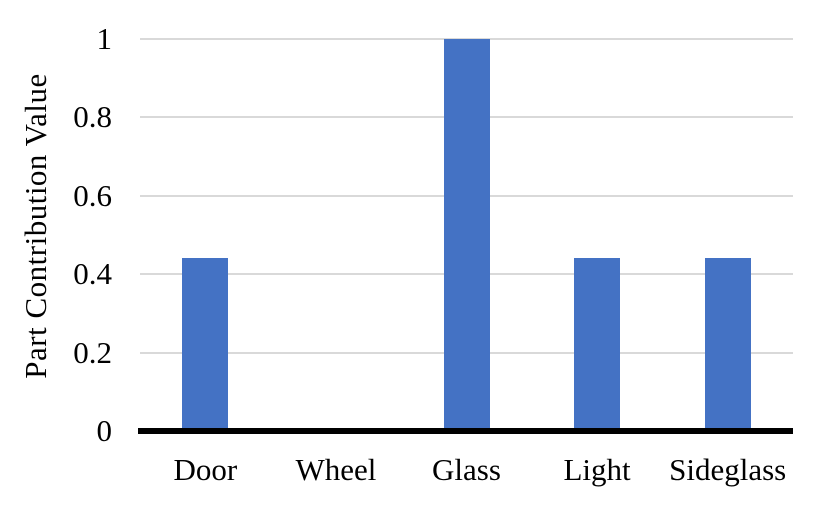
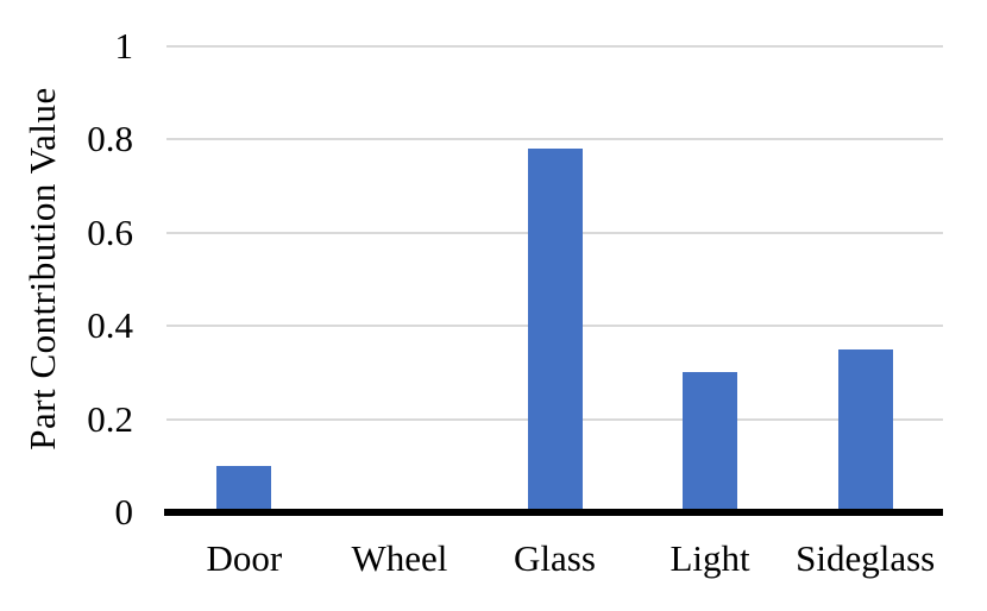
Door: 0.44 -> 0.10
Glass: 1.00 -> 0.78
Light: 0.44 -> 0.30
Sideglass: 0.44 -> 0.35
